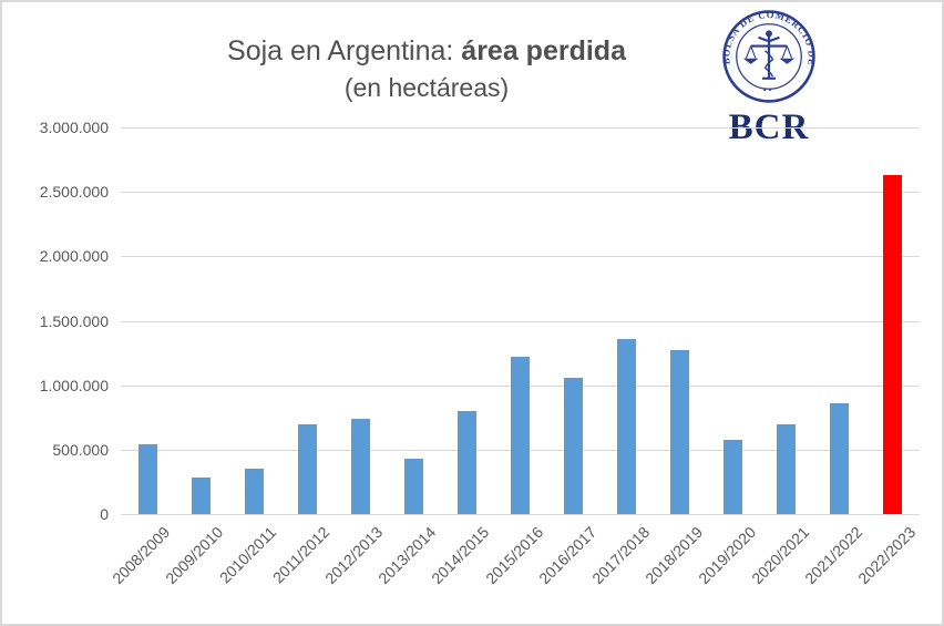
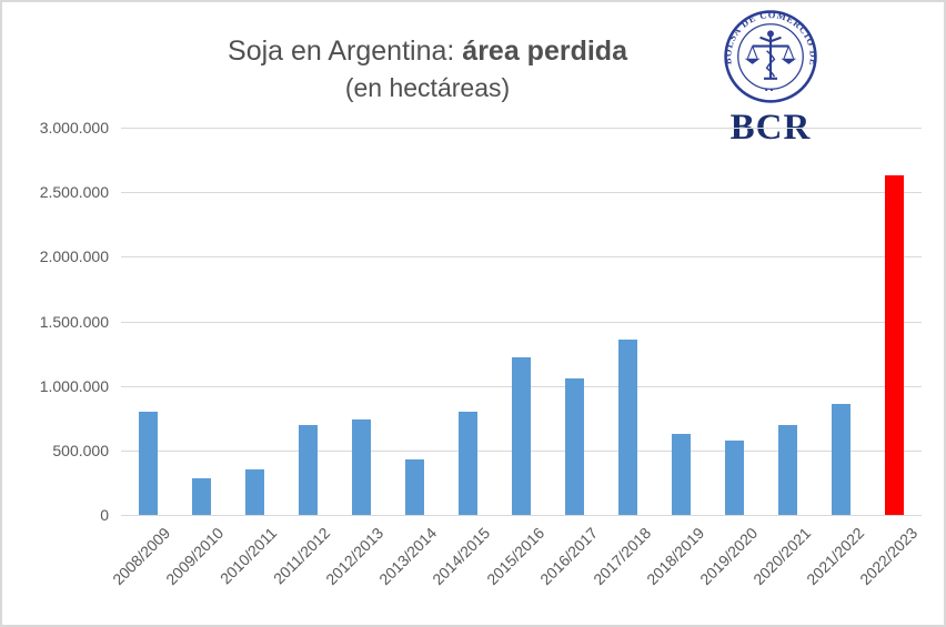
2008/2009: 540000 -> 800000
2018/2019: 1270000 -> 630000
